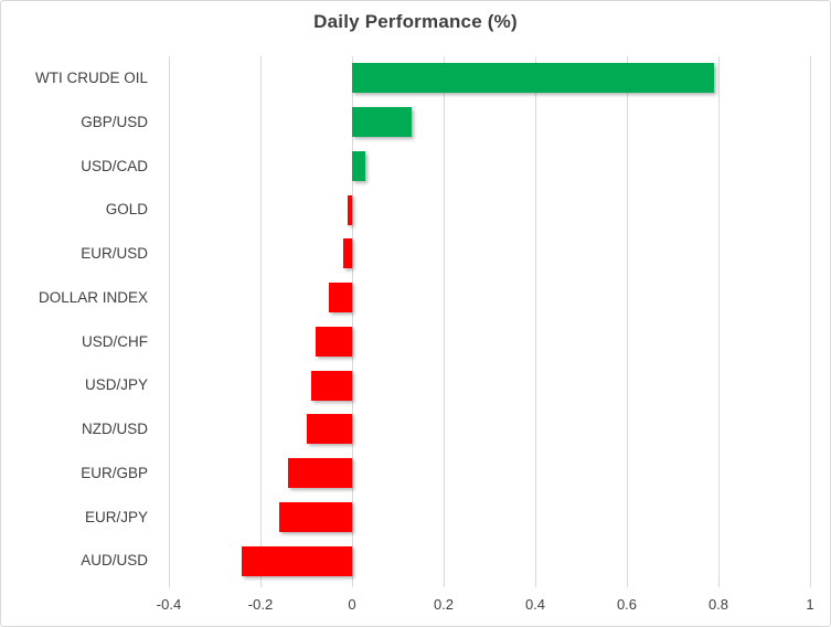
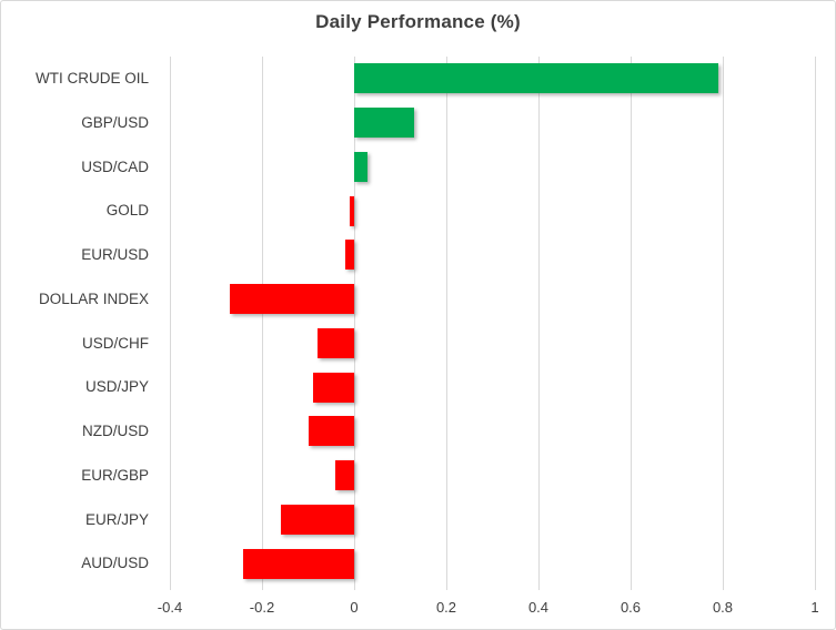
DOLLAR INDEX: -0.05 -> -0.27
EUR/GBP: -0.14 -> -0.04
